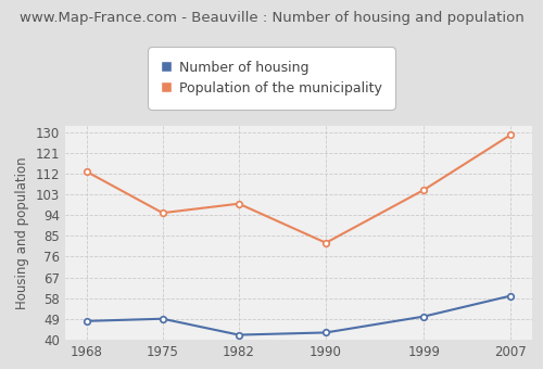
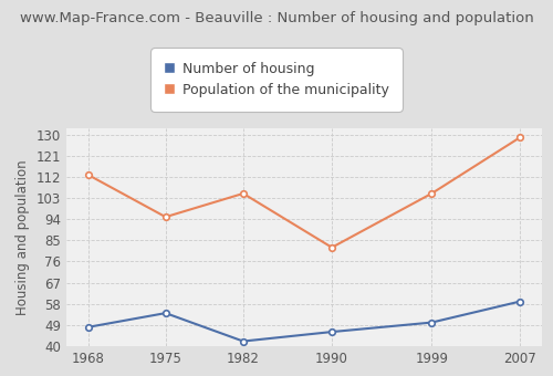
Number of housing/1975: 49 -> 54
Population of the municipality/1982: 99 -> 105
Number of housing/1990: 43 -> 46
